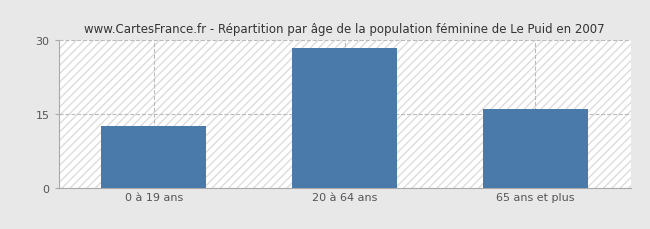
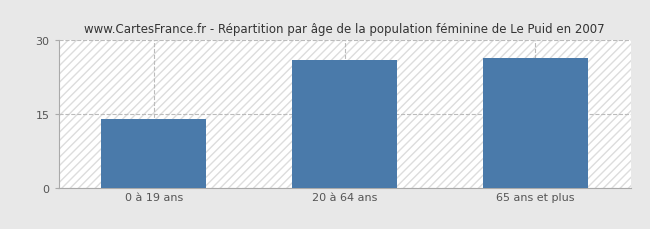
0 à 19 ans: 12.5 -> 14.0
20 à 64 ans: 28.5 -> 26.0
65 ans et plus: 16.0 -> 26.5
